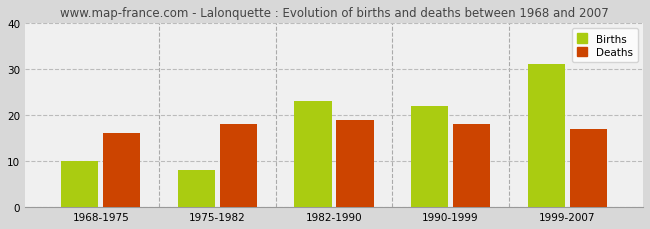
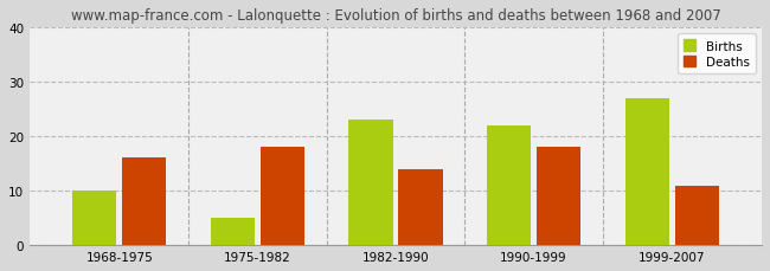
Births/1975-1982: 8 -> 5
Deaths/1982-1990: 19 -> 14
Births/1999-2007: 31 -> 27
Deaths/1999-2007: 17 -> 11
